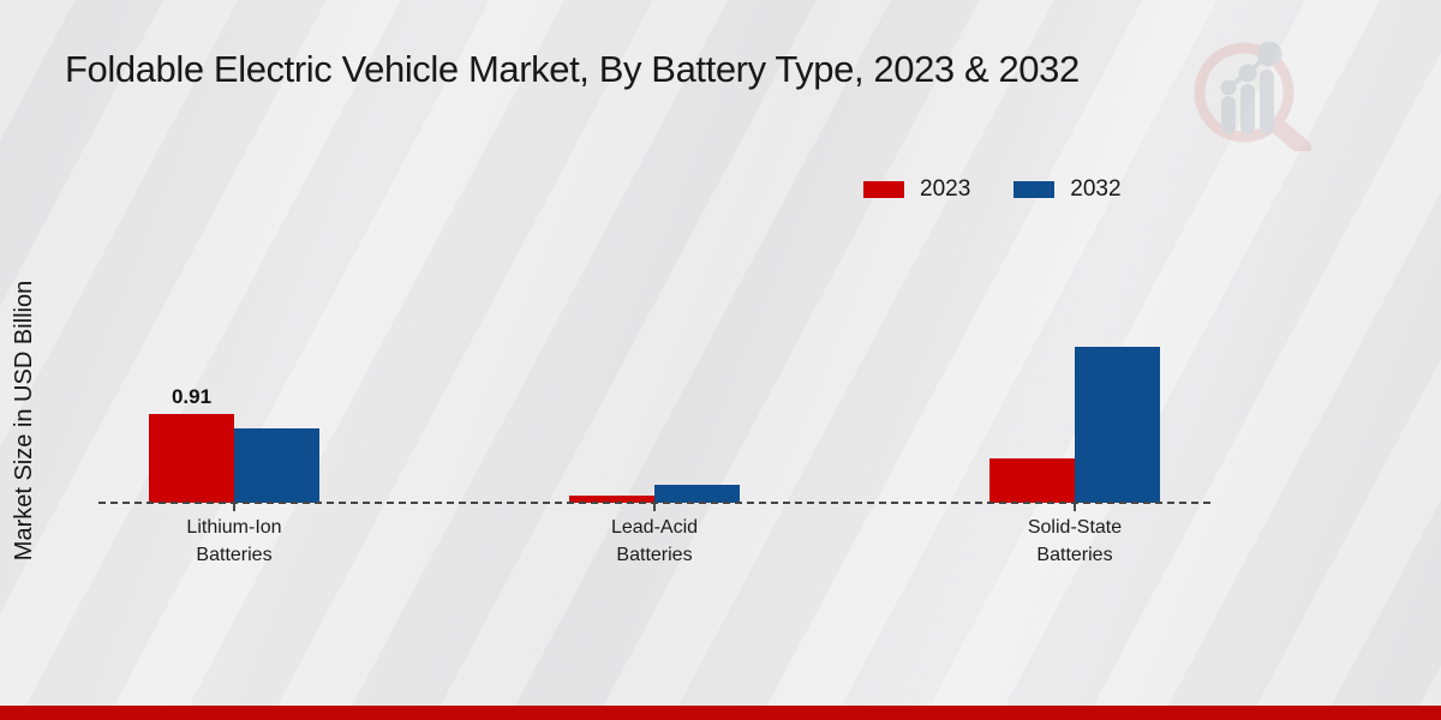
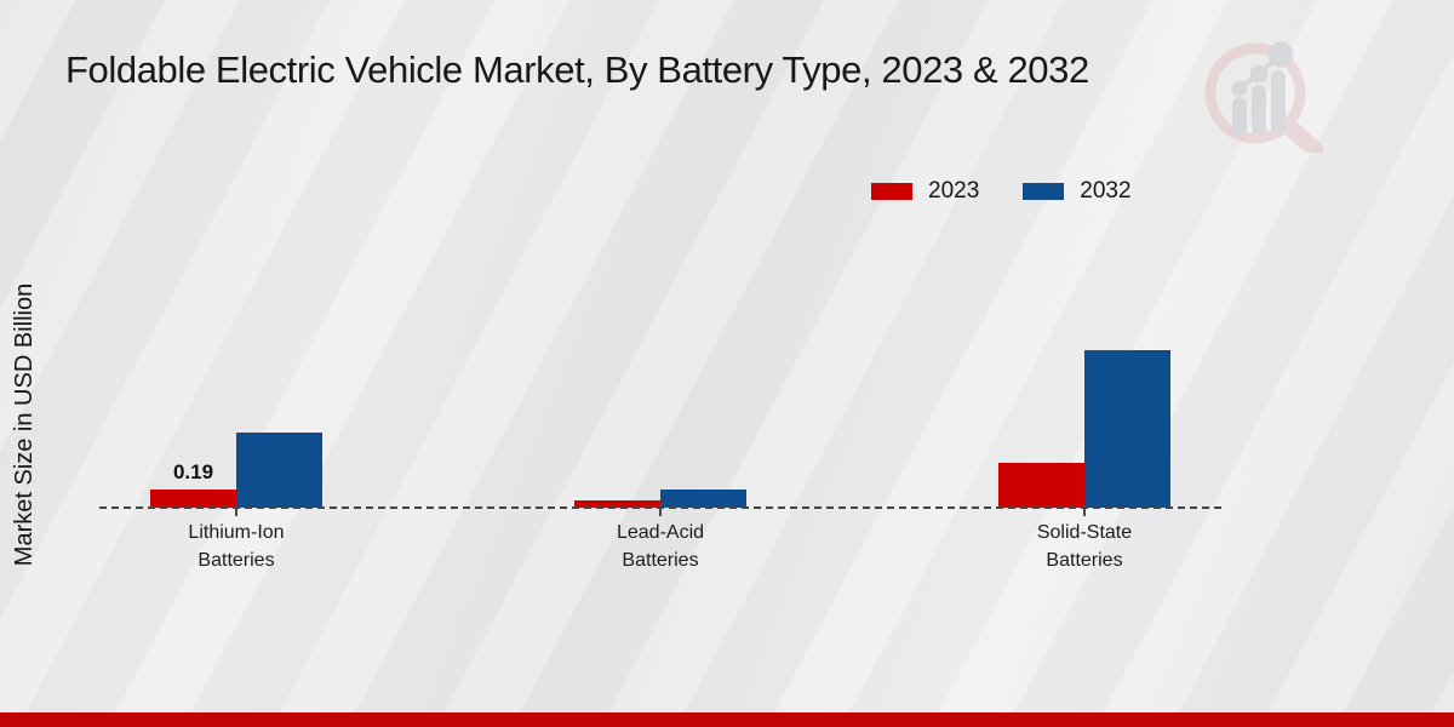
2023/Lithium-Ion Batteries: 0.91 -> 0.19
